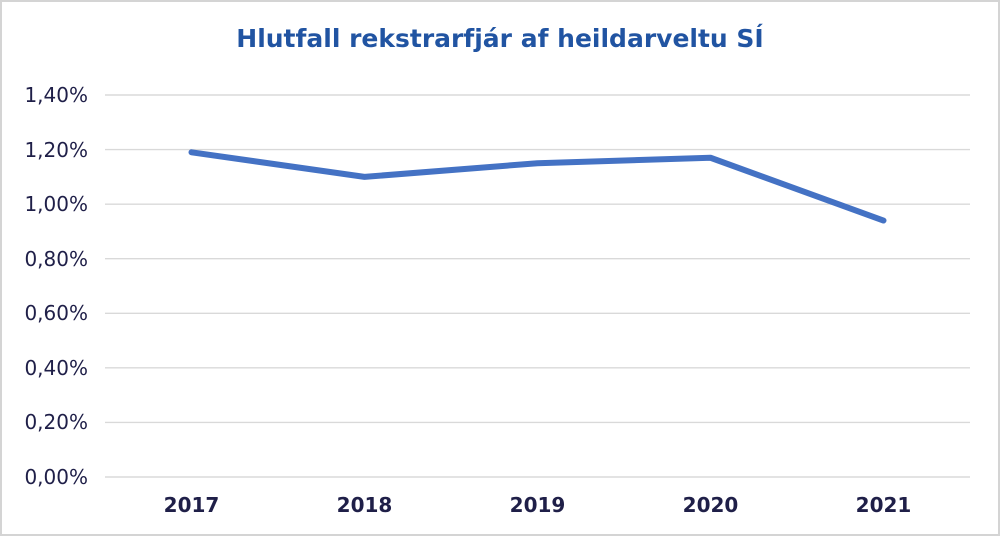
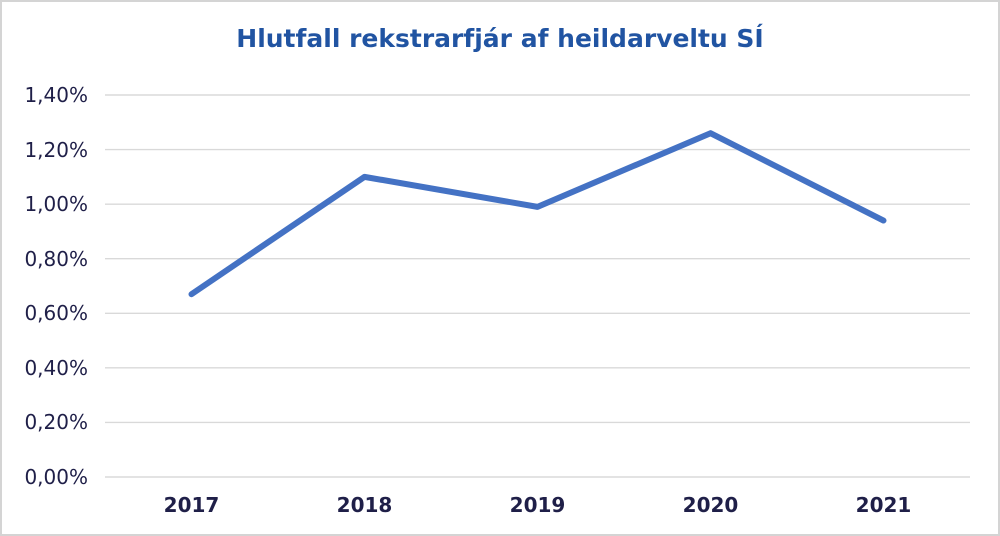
2017: 1,19% -> 0,67%
2019: 1,15% -> 0,99%
2020: 1,17% -> 1,26%
